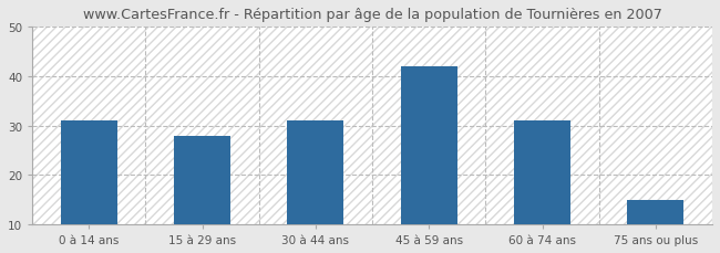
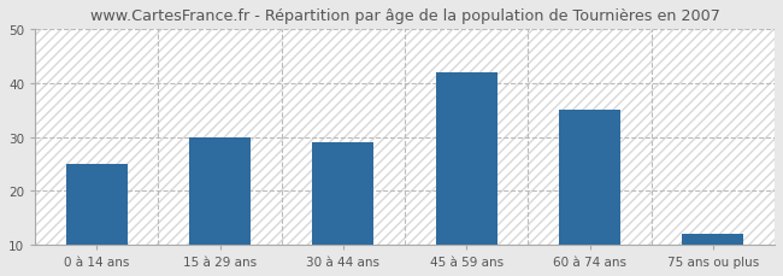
0 à 14 ans: 31 -> 25
15 à 29 ans: 28 -> 30
30 à 44 ans: 31 -> 29
60 à 74 ans: 31 -> 35
75 ans ou plus: 15 -> 12
